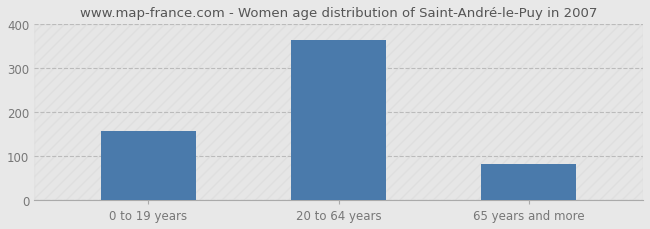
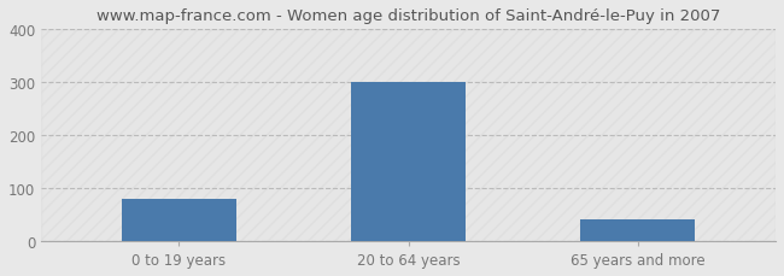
0 to 19 years: 158 -> 80
20 to 64 years: 365 -> 300
65 years and more: 83 -> 40
